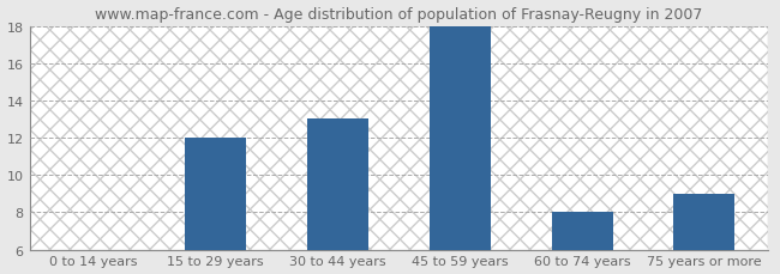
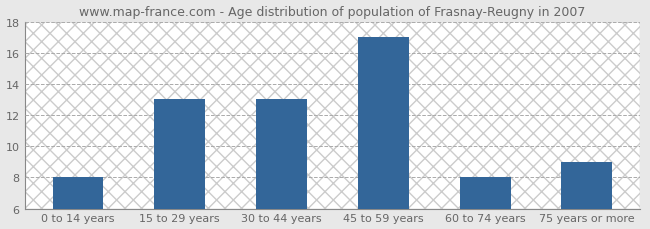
0 to 14 years: 6 -> 8
15 to 29 years: 12 -> 13
45 to 59 years: 18 -> 17
